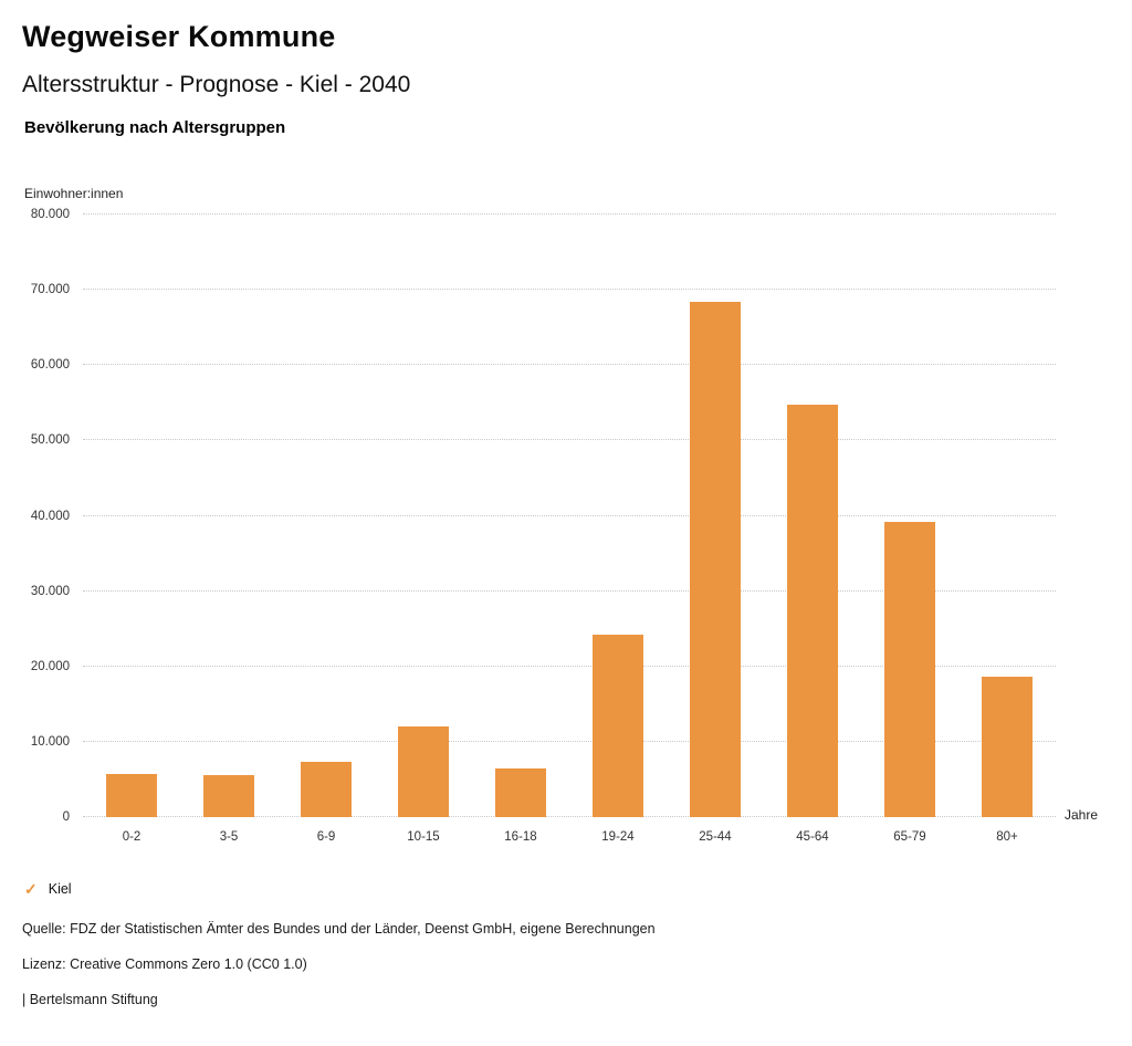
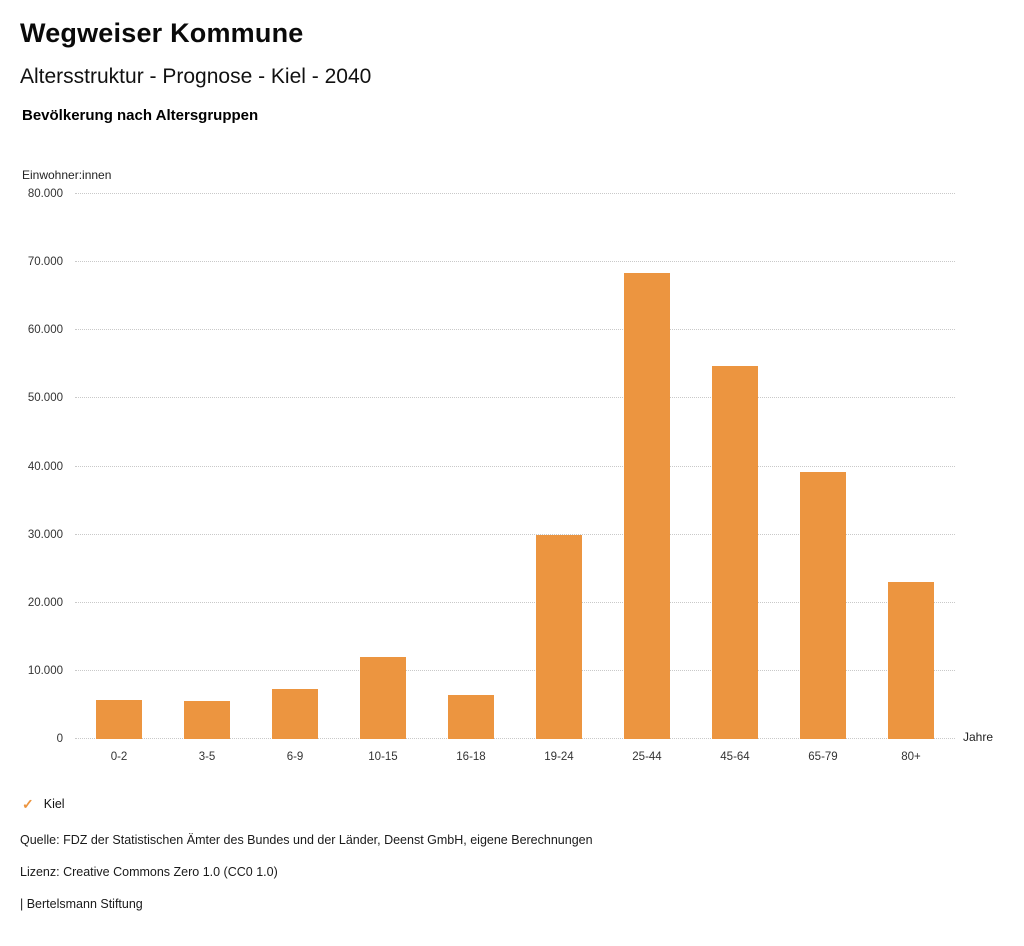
19-24: 24000 -> 30000
80+: 19000 -> 23000
